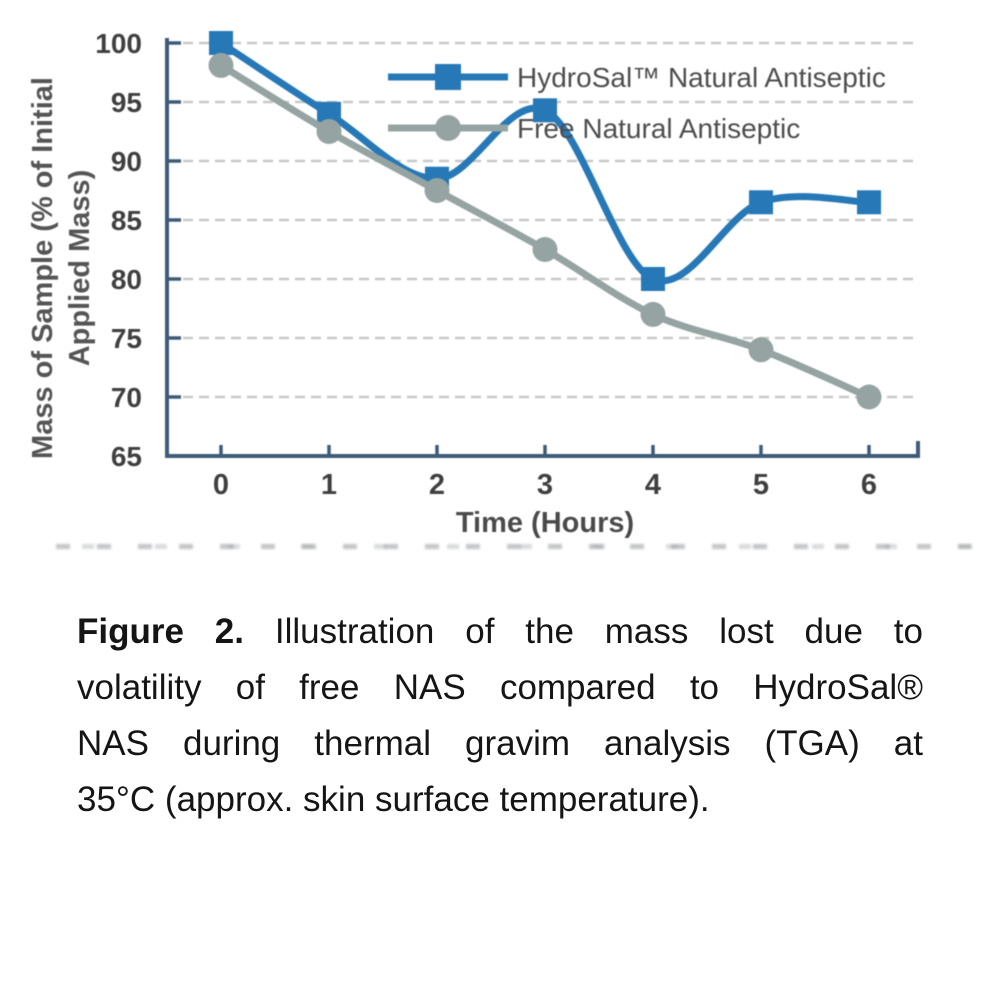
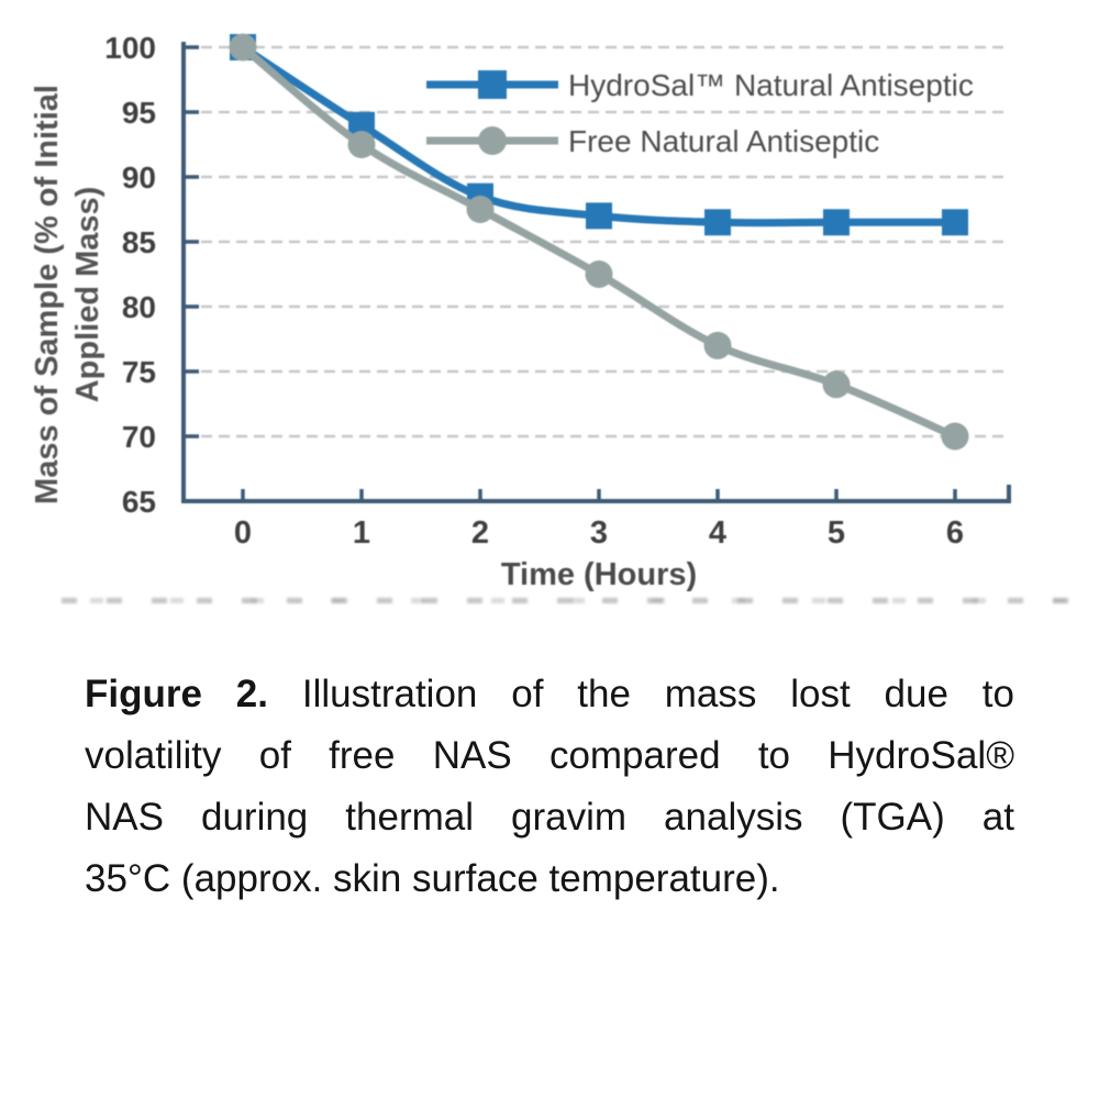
Free Natural Antiseptic/0: 98.1 -> 100.0
HydroSal™ Natural Antiseptic/3: 94.3 -> 87.0
HydroSal™ Natural Antiseptic/4: 80.0 -> 86.5
